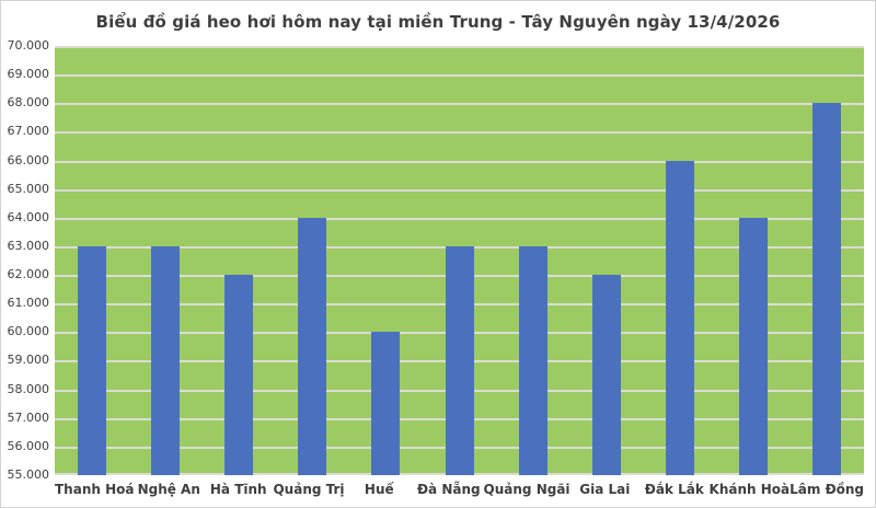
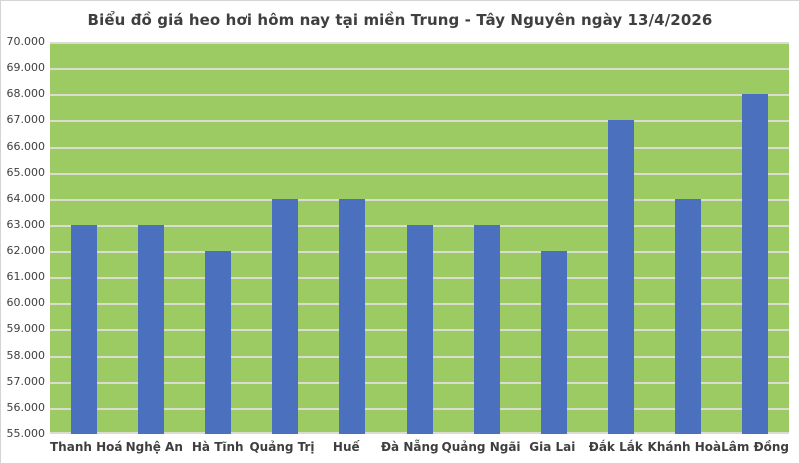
Huế: 60000 -> 64000
Đắk Lắk: 66000 -> 67000
